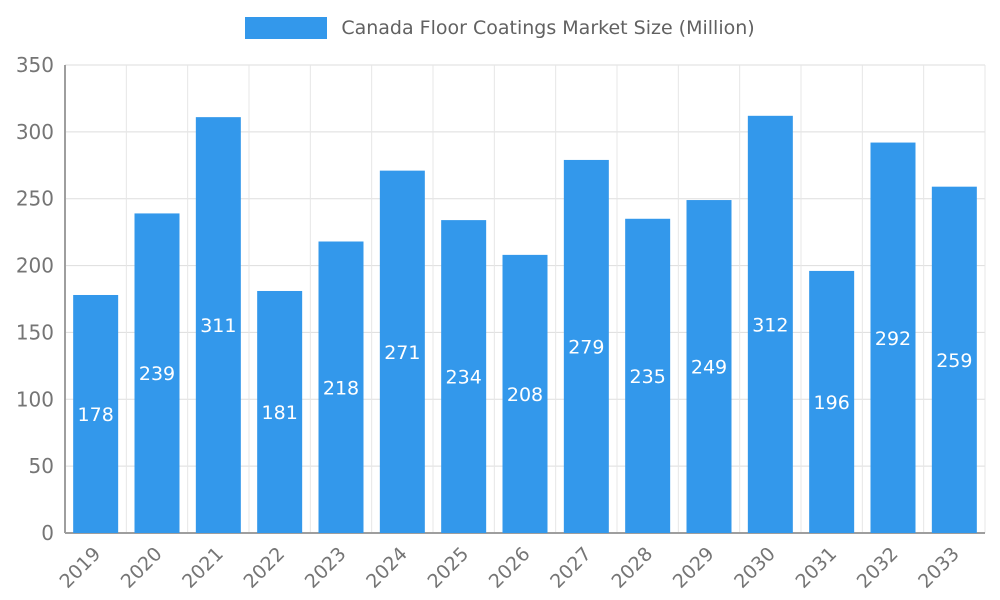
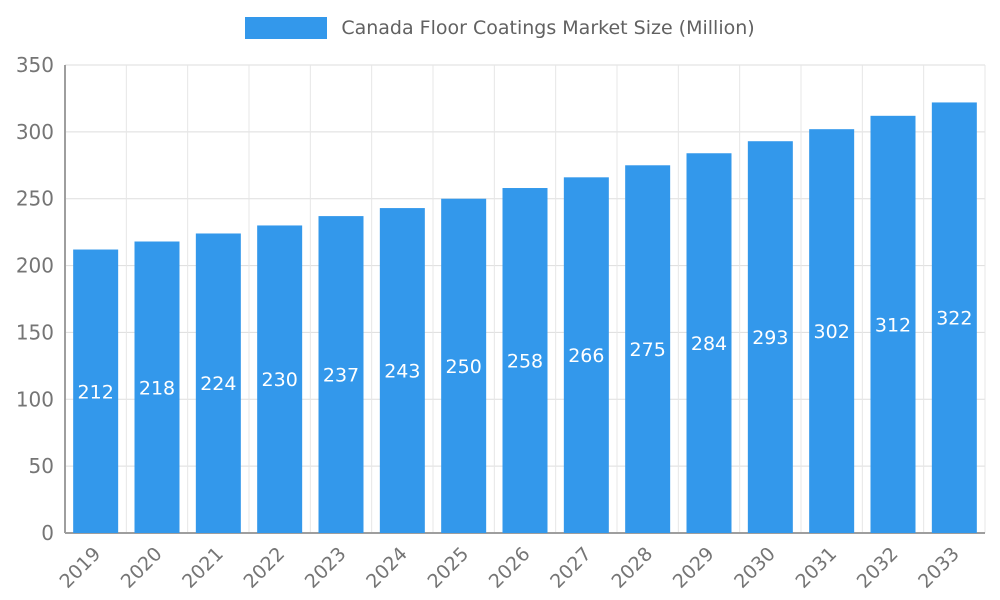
2019: 178 -> 212
2020: 239 -> 218
2021: 311 -> 224
2022: 181 -> 230
2023: 218 -> 237
2024: 271 -> 243
2025: 234 -> 250
2026: 208 -> 258
2027: 279 -> 266
2028: 235 -> 275
2029: 249 -> 284
2030: 312 -> 293
2031: 196 -> 302
2032: 292 -> 312
2033: 259 -> 322
